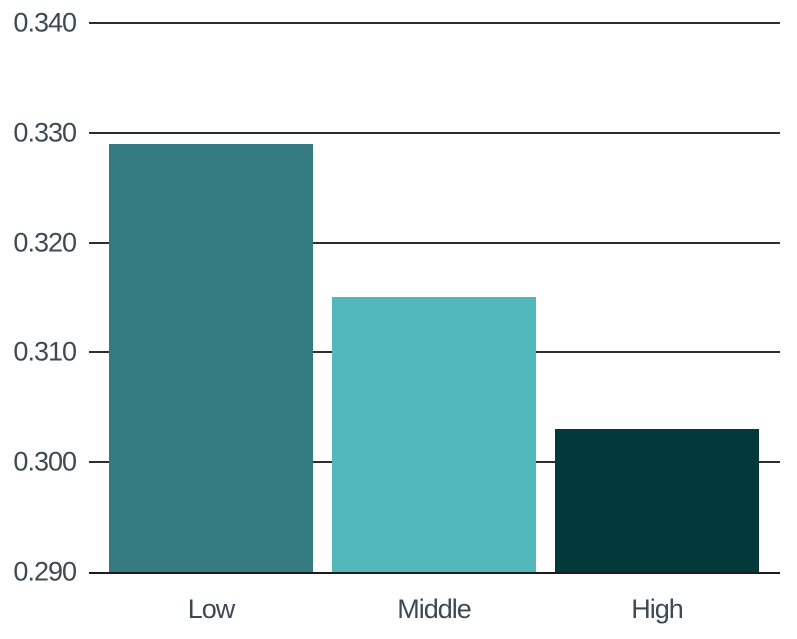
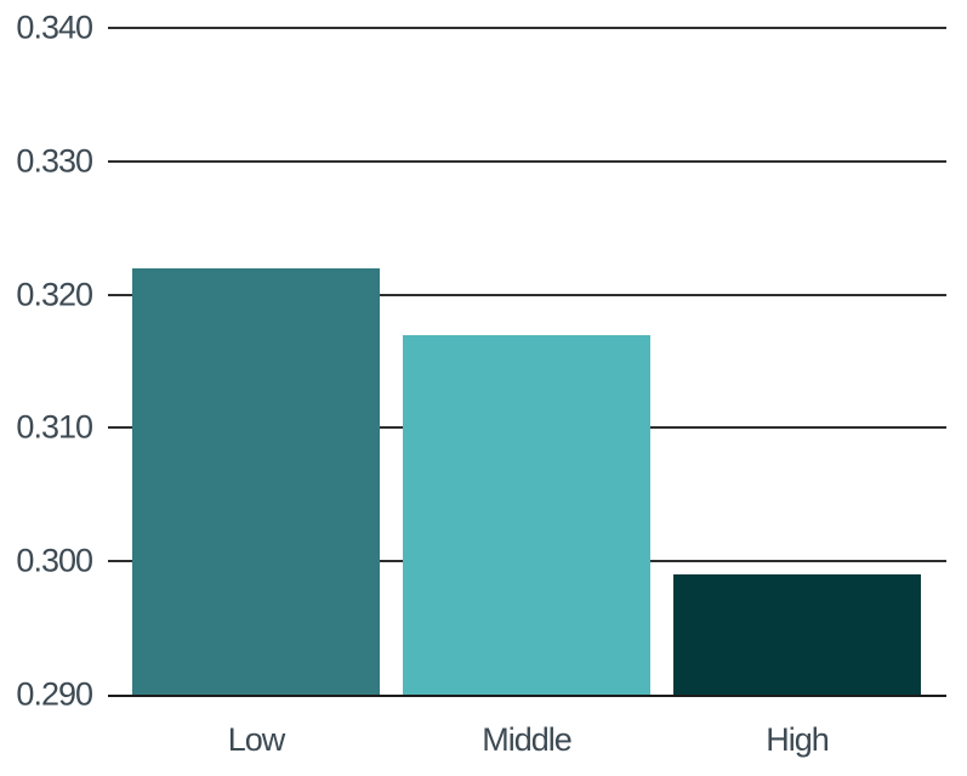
Low: 0.329 -> 0.322
Middle: 0.315 -> 0.317
High: 0.303 -> 0.299
